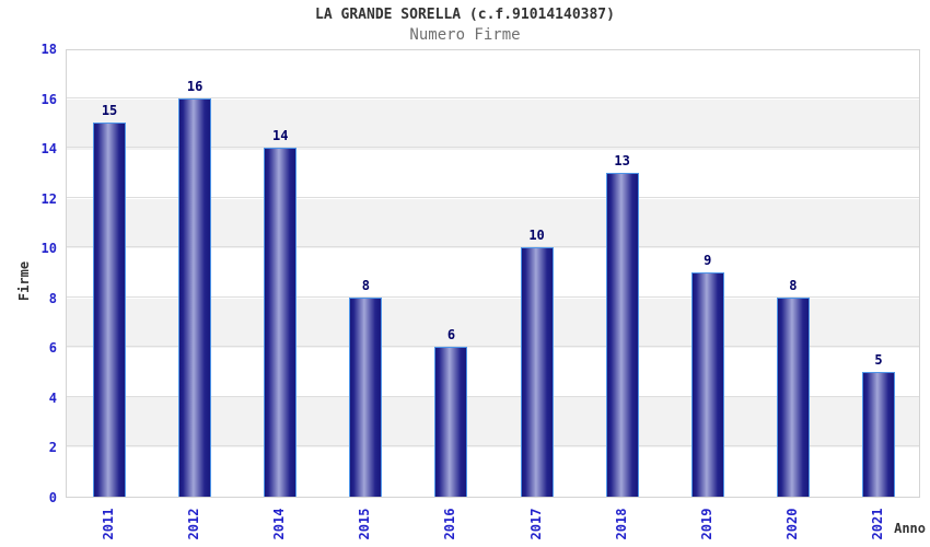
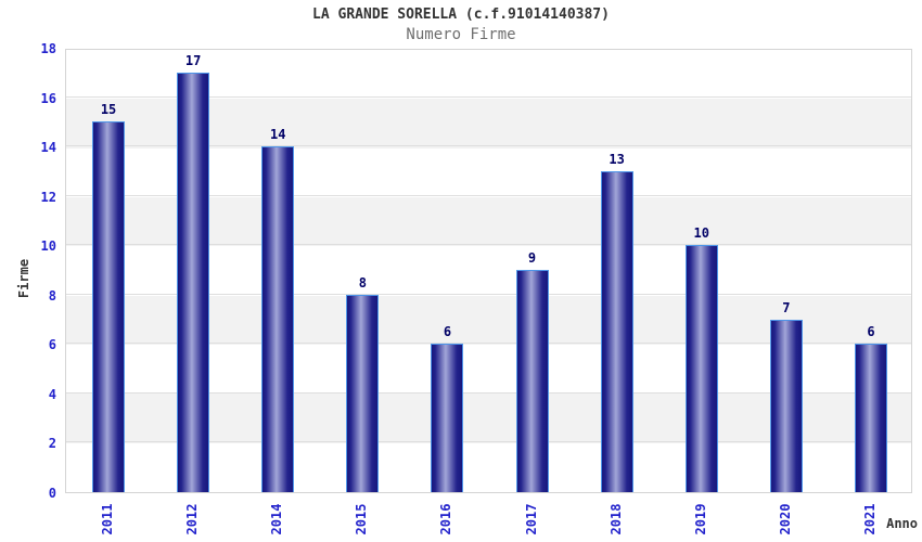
2012: 16 -> 17
2017: 10 -> 9
2019: 9 -> 10
2020: 8 -> 7
2021: 5 -> 6
